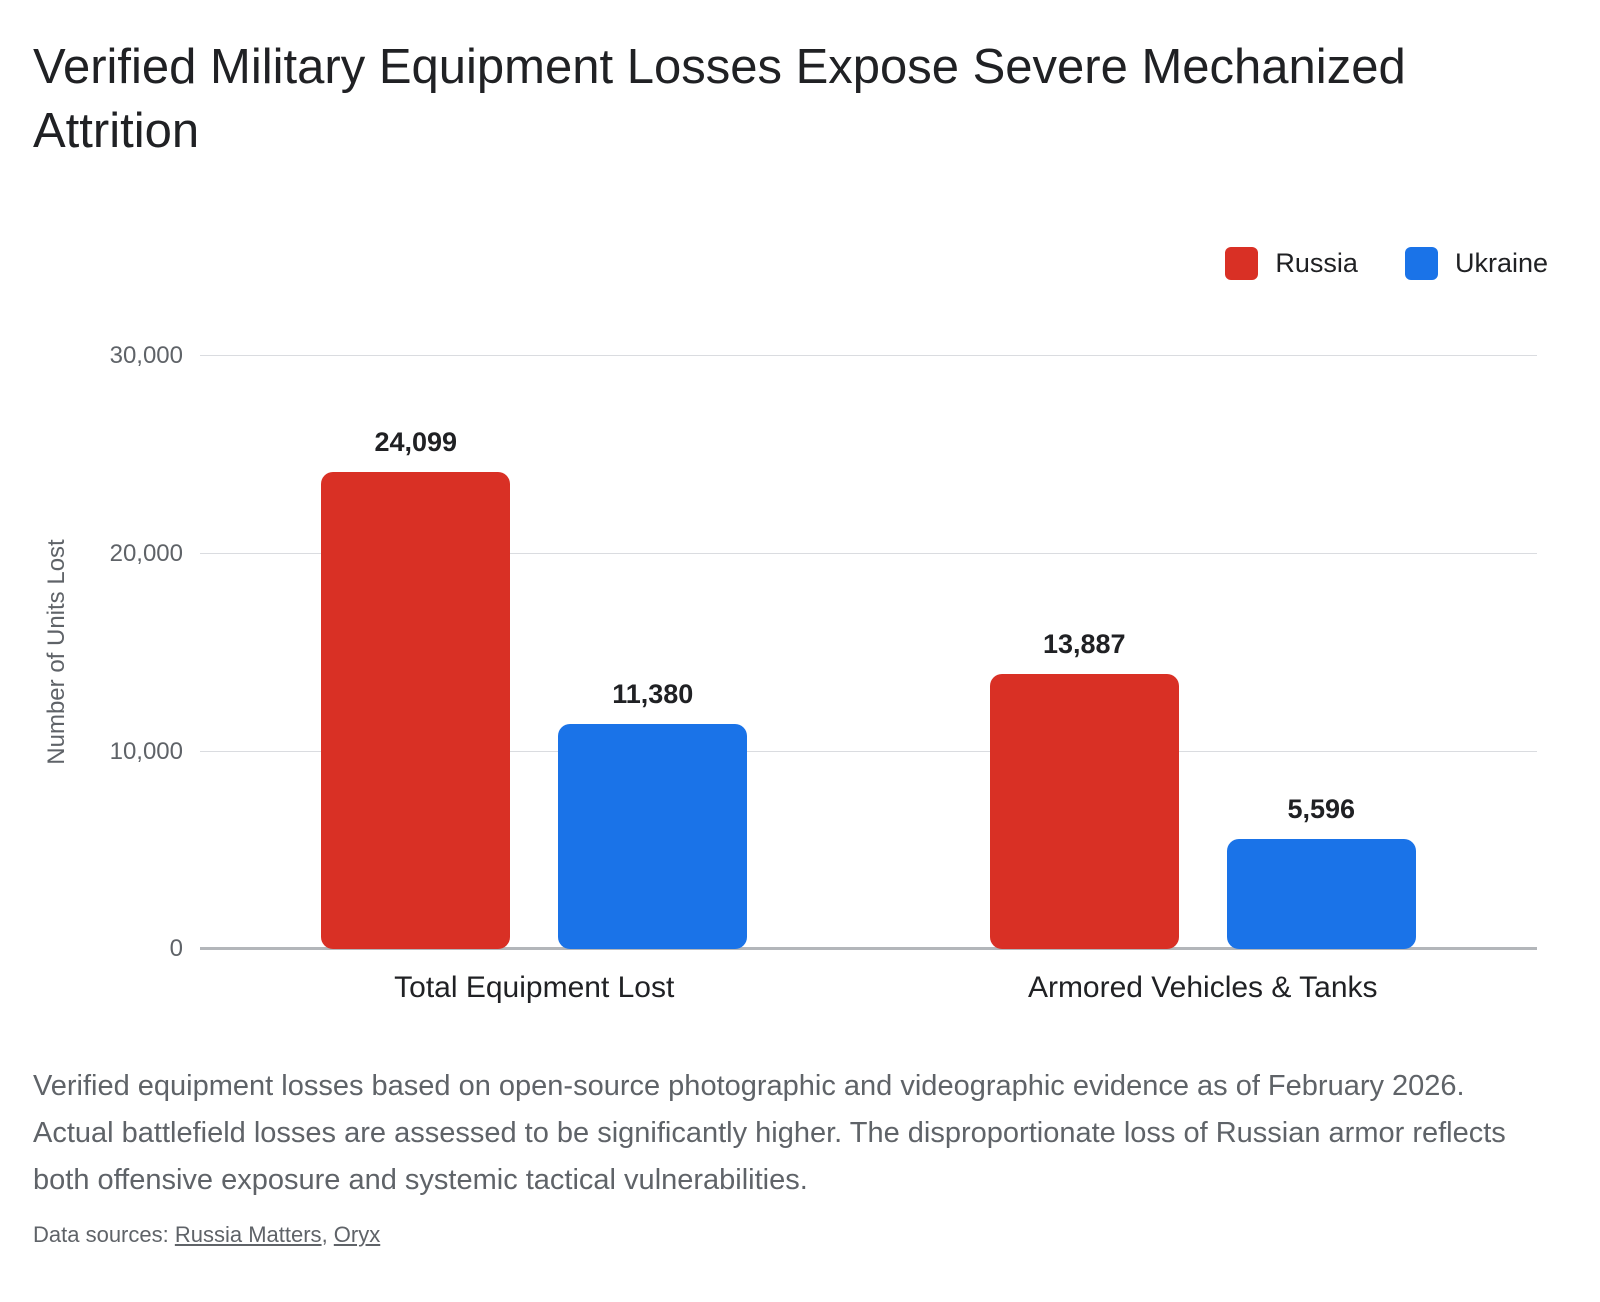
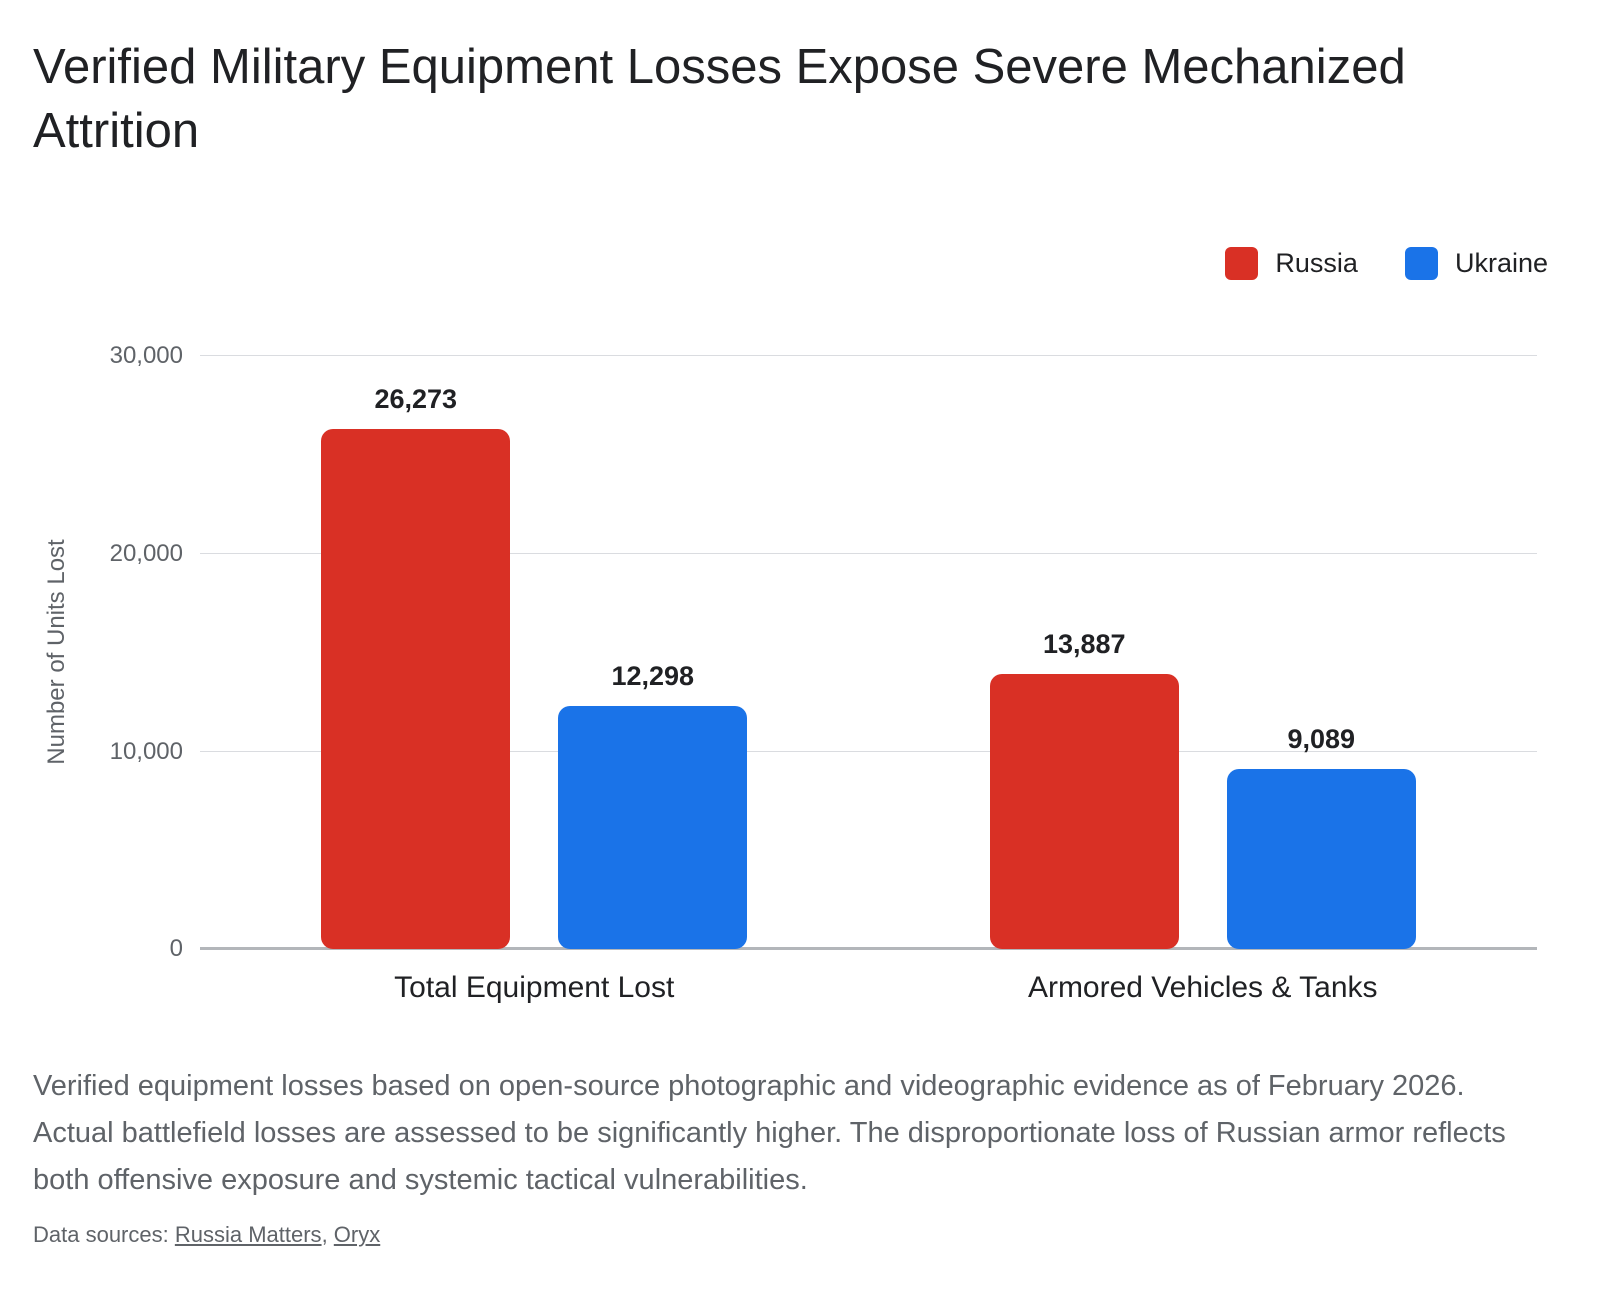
Russia/Total Equipment Lost: 24,099 -> 26,273
Ukraine/Total Equipment Lost: 11,380 -> 12,298
Ukraine/Armored Vehicles & Tanks: 5,596 -> 9,089
